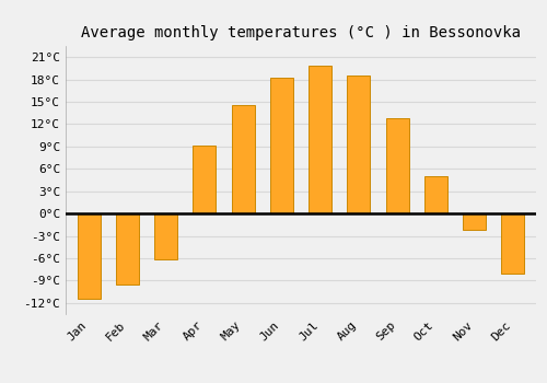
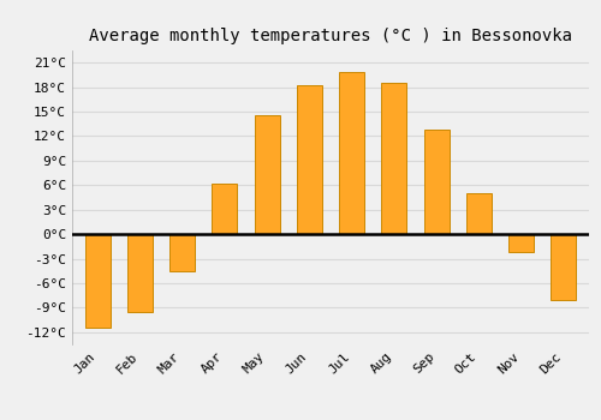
Mar: -6.2°C -> -4.5°C
Apr: 9.2°C -> 6.2°C
